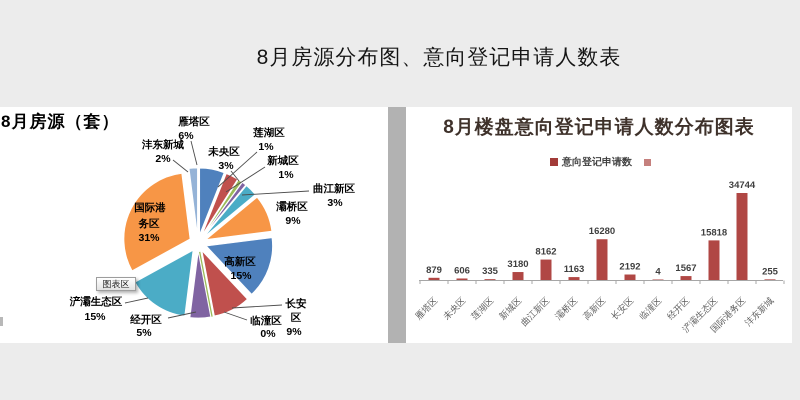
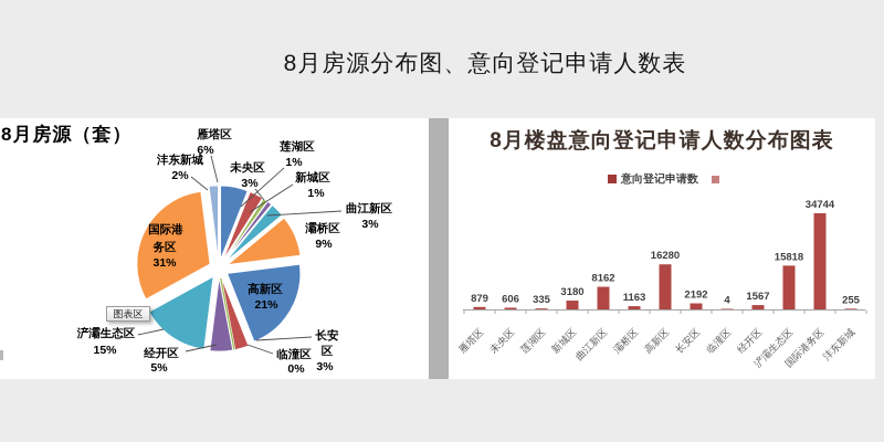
8月房源（套）/高新区: 15% -> 21%
8月房源（套）/长安区: 9% -> 3%
